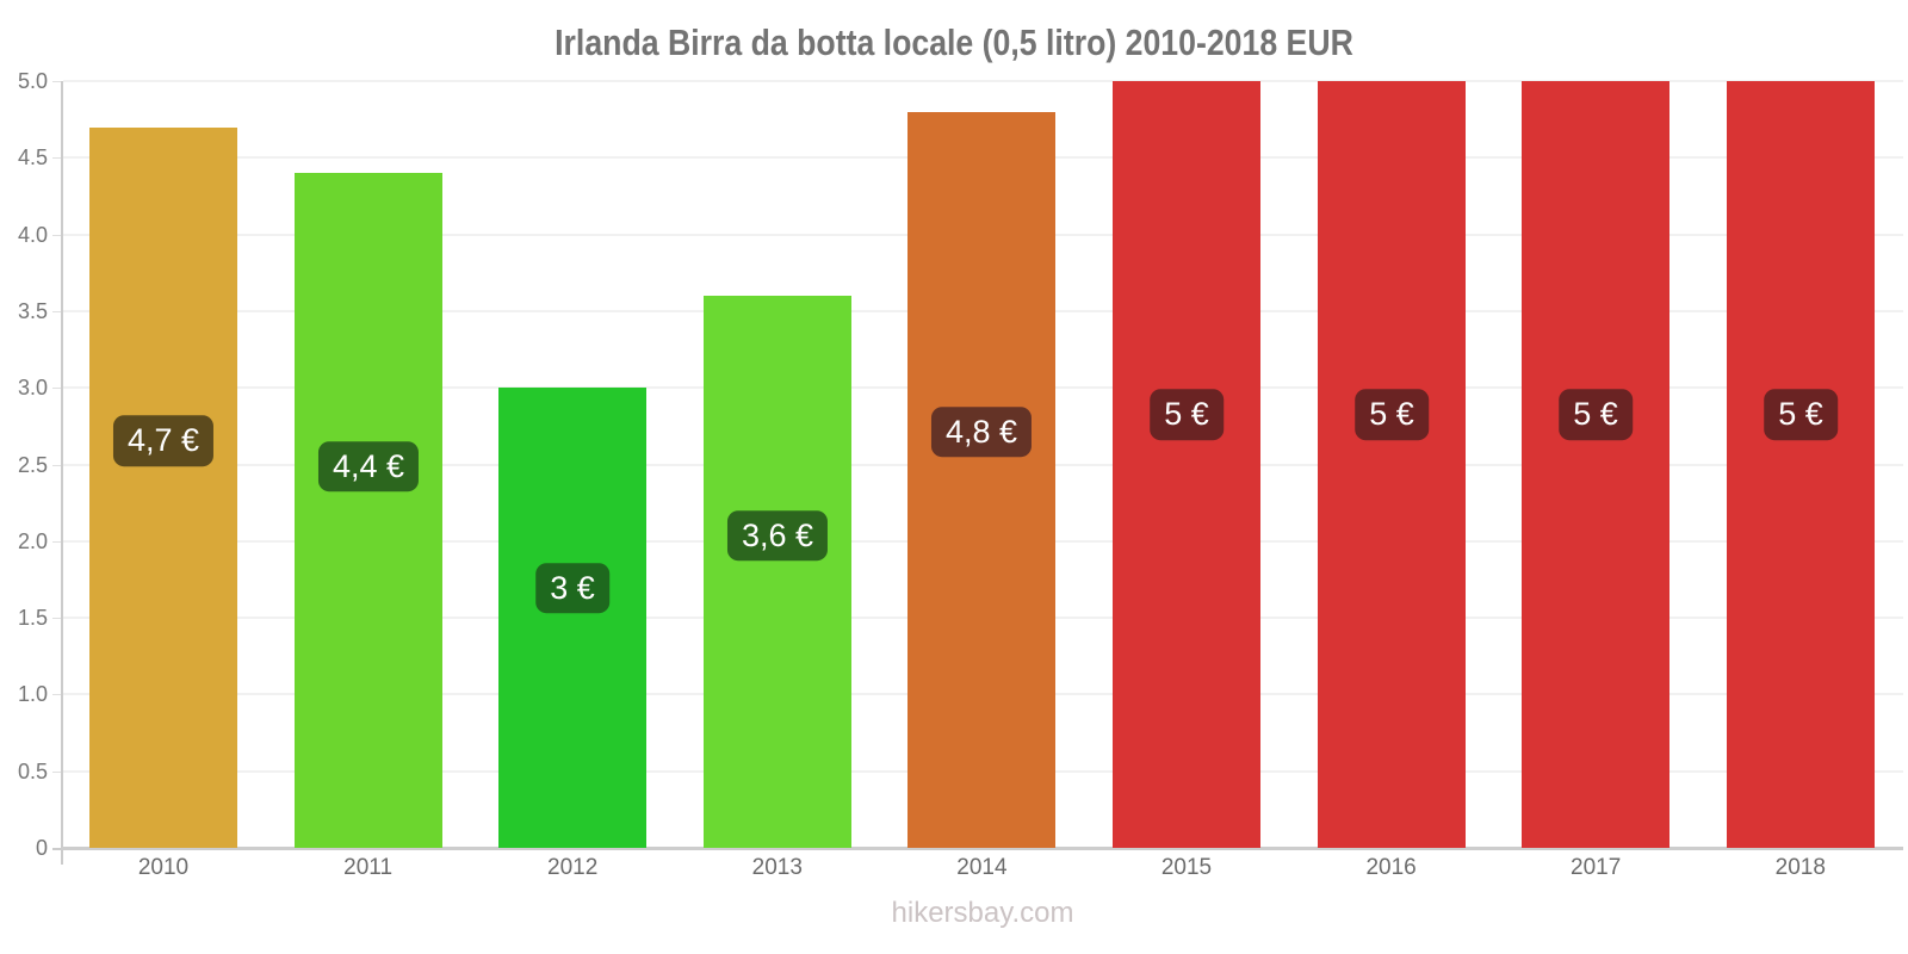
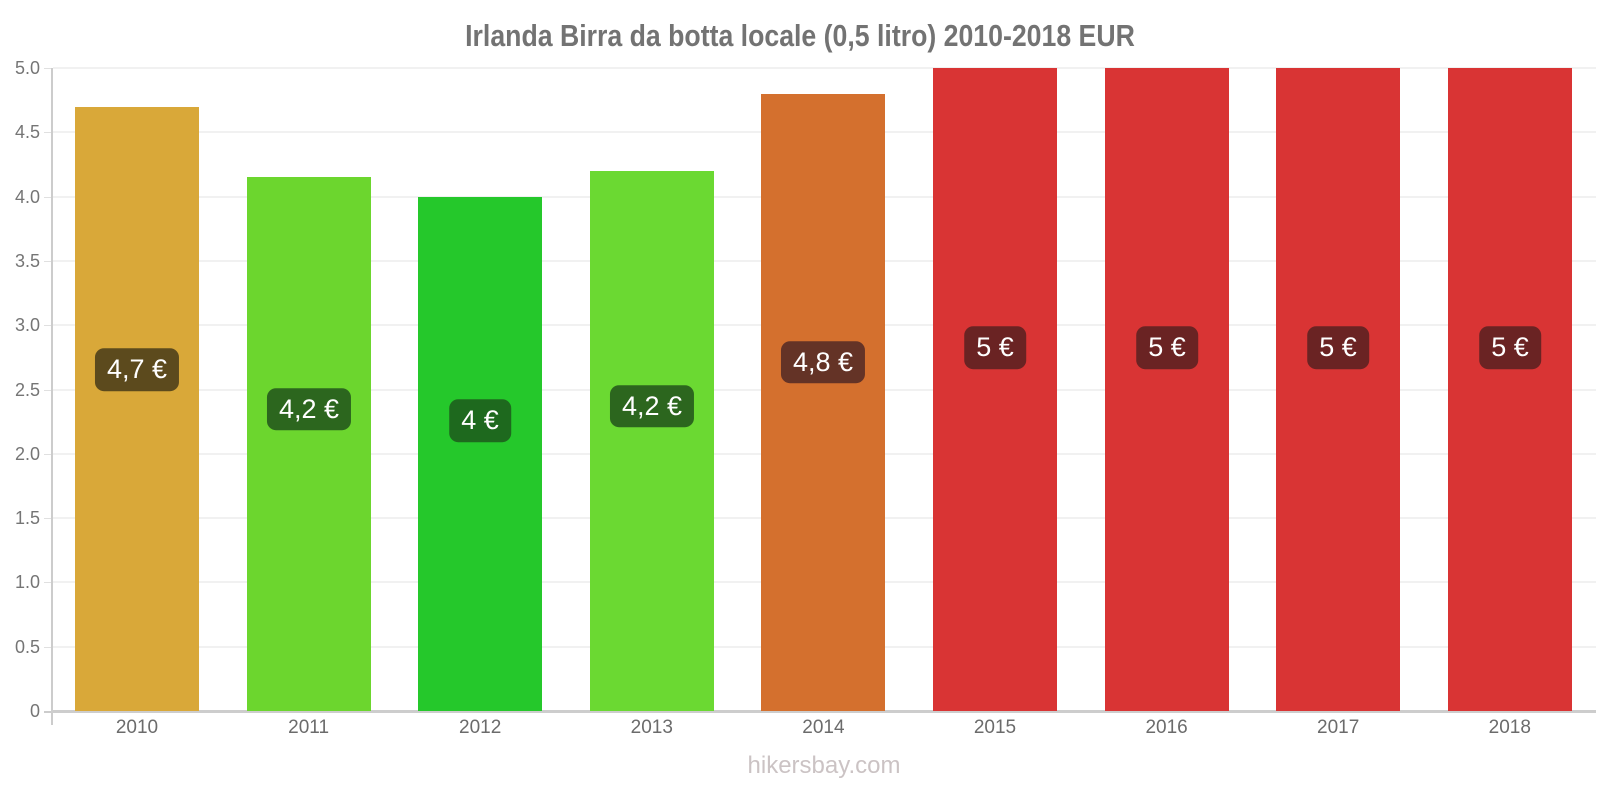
2011: 4,4 -> 4,2
2012: 3 -> 4
2013: 3,6 -> 4,2
